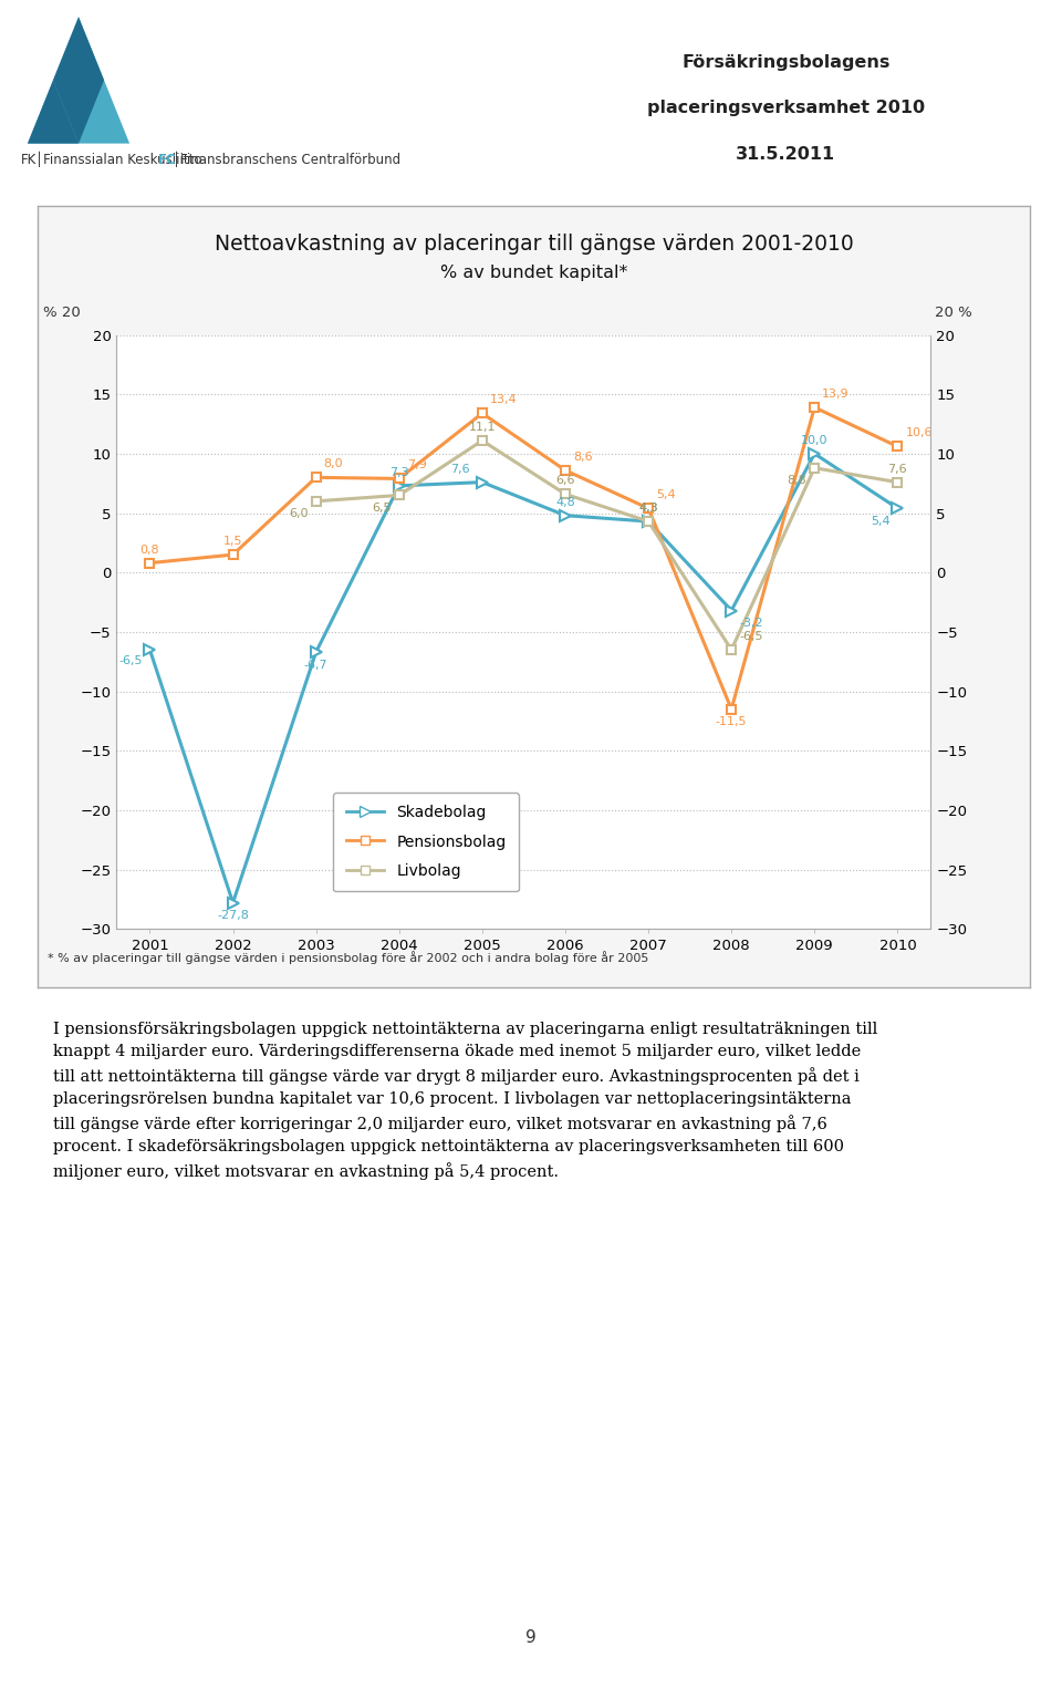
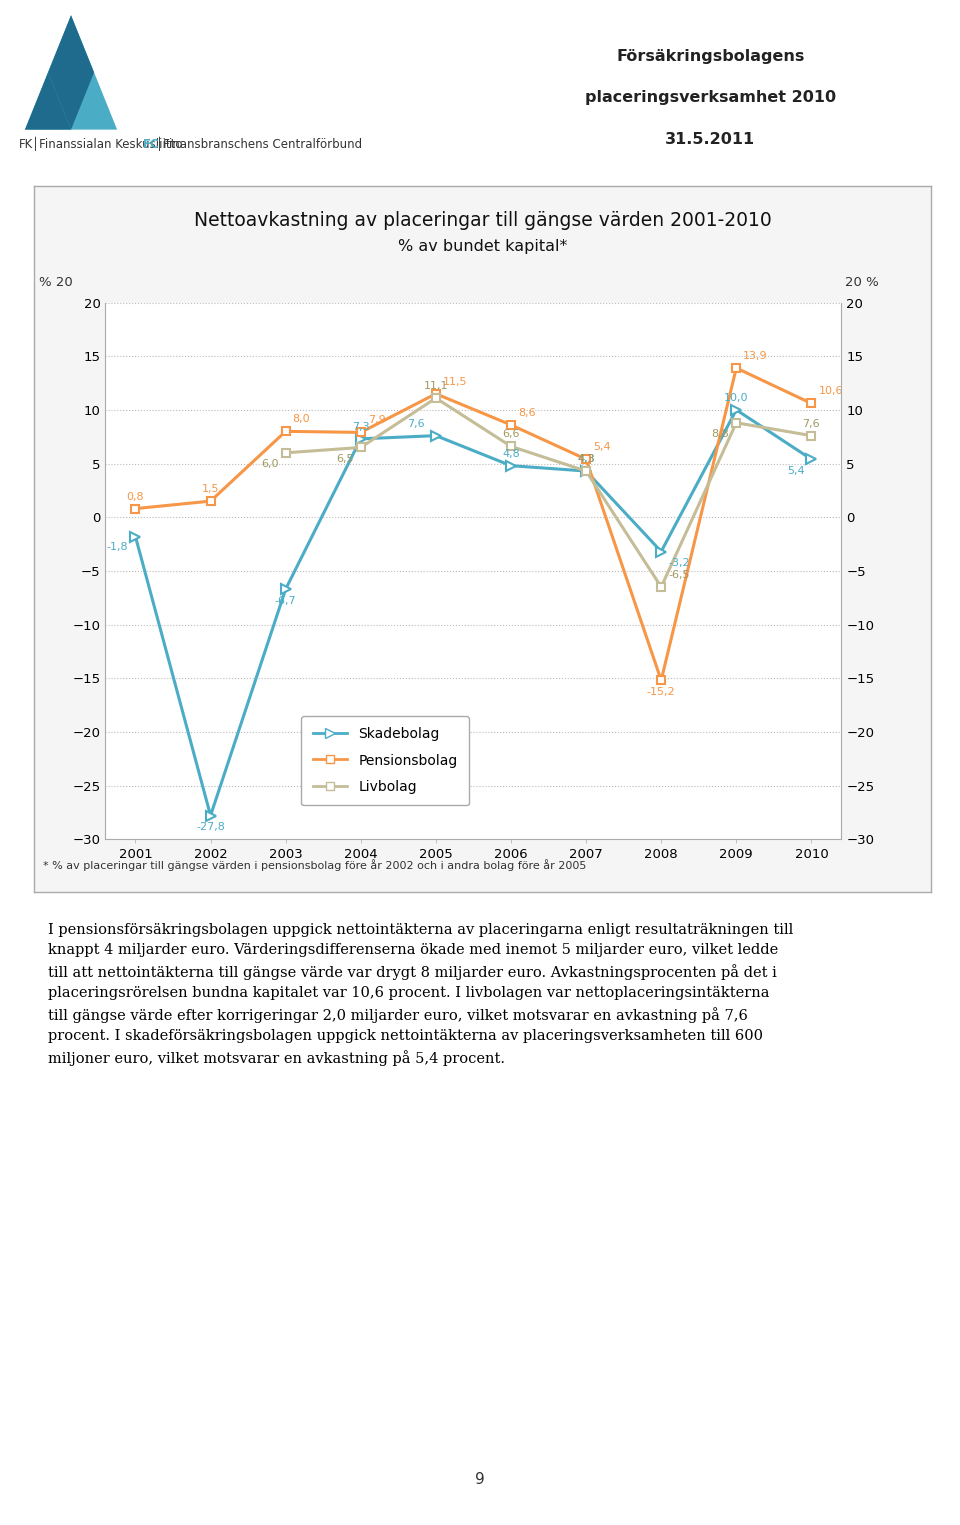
Skadebolag/2001: -6,5 -> -1,8
Pensionsbolag/2005: 13,4 -> 11,5
Pensionsbolag/2008: -11,5 -> -15,2
